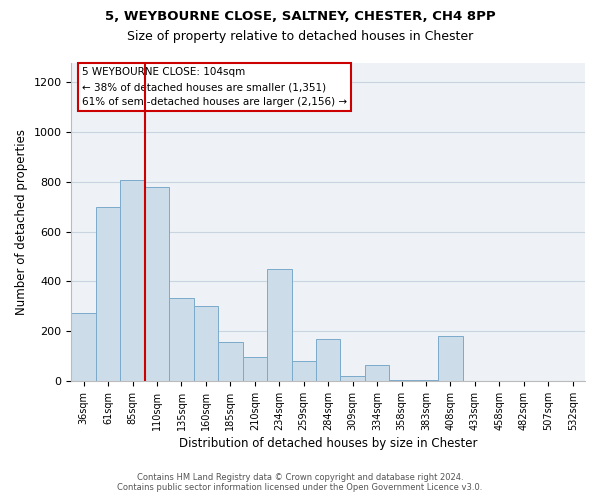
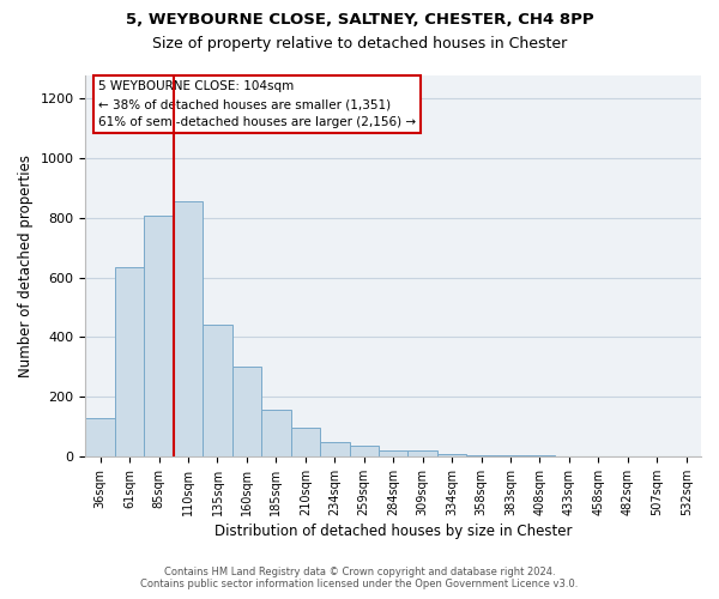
36sqm: 275 -> 130
61sqm: 700 -> 635
110sqm: 780 -> 855
135sqm: 335 -> 443
234sqm: 450 -> 48
259sqm: 80 -> 37
284sqm: 170 -> 18
334sqm: 65 -> 8
408sqm: 180 -> 2
